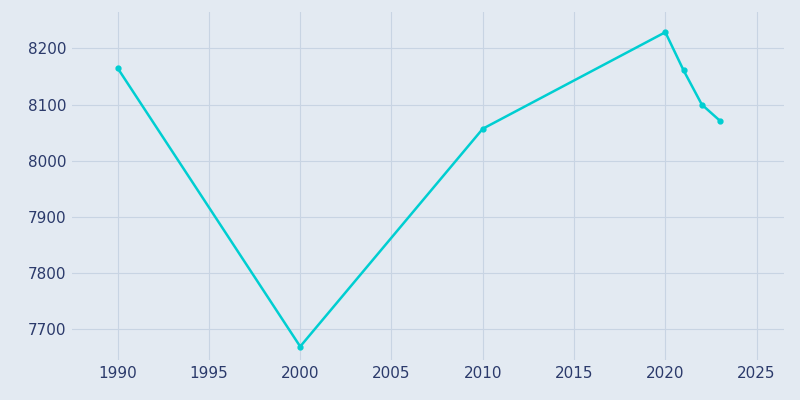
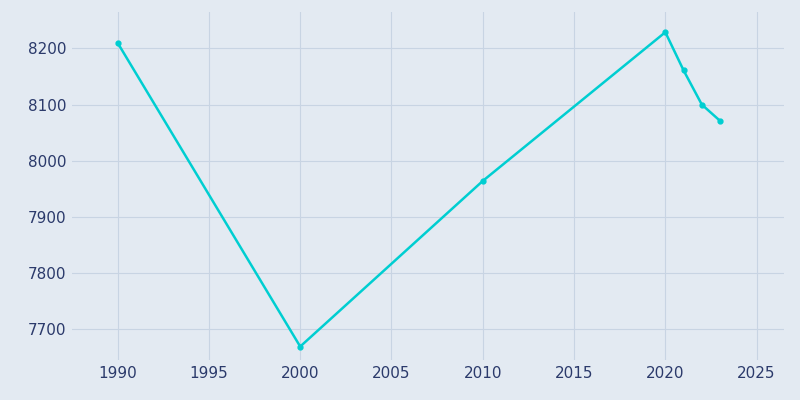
1990: 8165 -> 8210
2010: 8057 -> 7964
